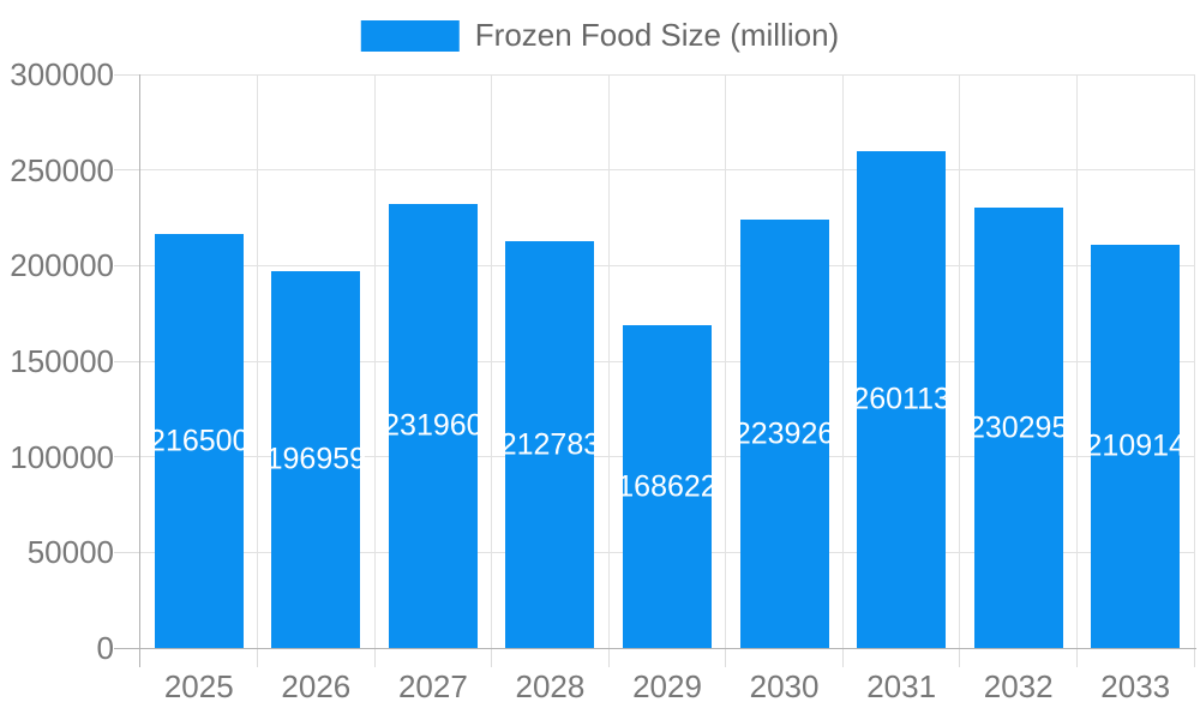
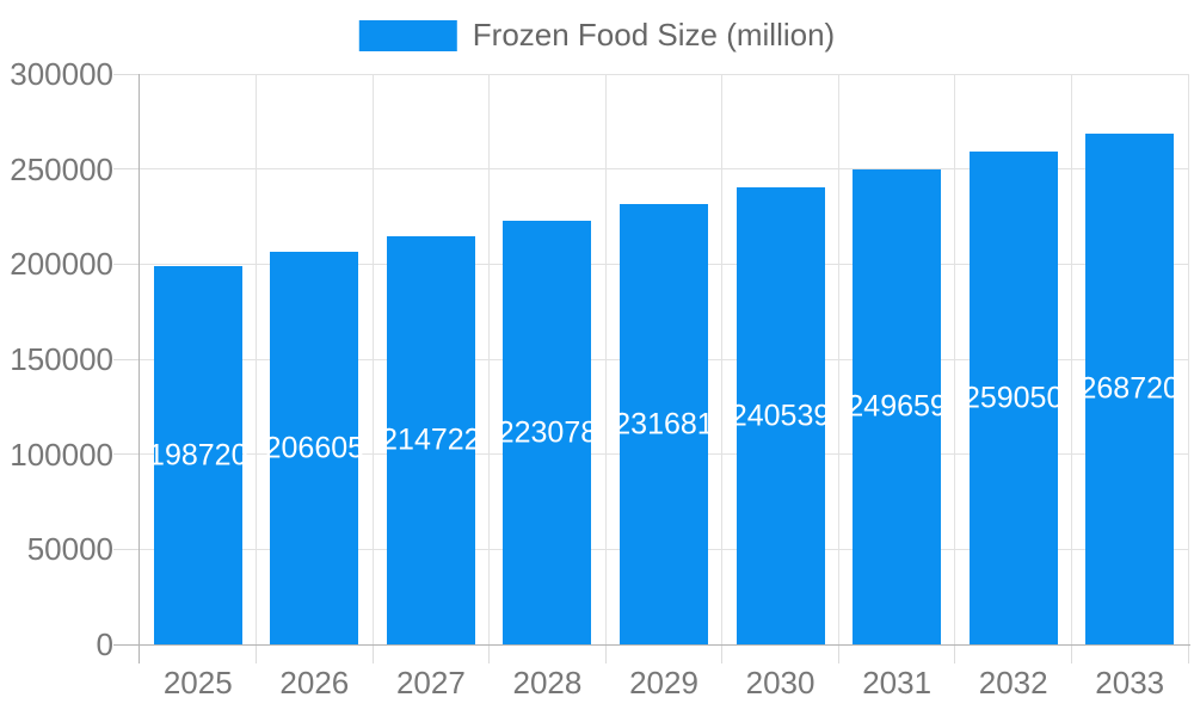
2025: 216500 -> 198720
2026: 196959 -> 206605
2027: 231960 -> 214722
2028: 212783 -> 223078
2029: 168622 -> 231681
2030: 223926 -> 240539
2031: 260113 -> 249659
2032: 230295 -> 259050
2033: 210914 -> 268720
